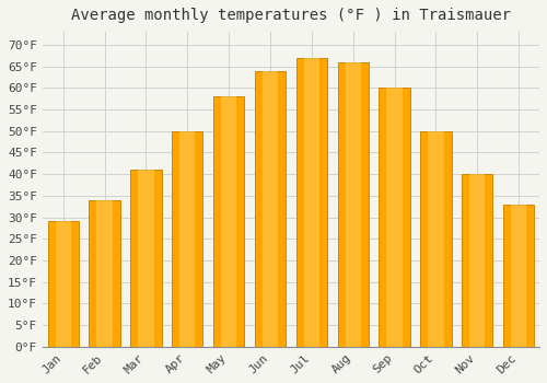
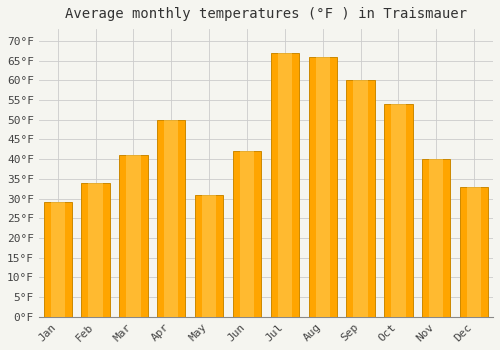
May: 58°F -> 31°F
Jun: 64°F -> 42°F
Oct: 50°F -> 54°F
